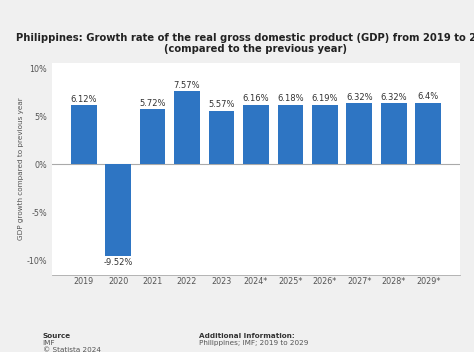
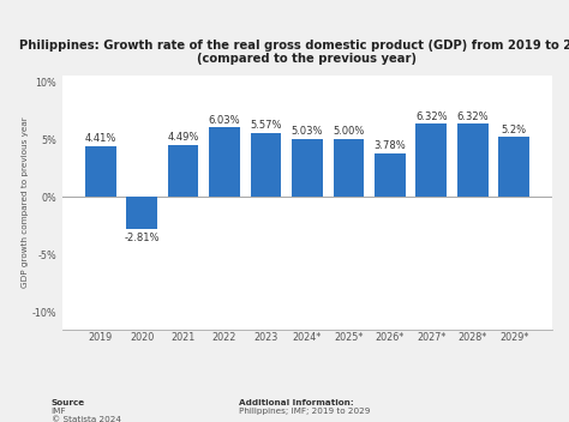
2019: 6.12% -> 4.41%
2020: -9.52% -> -2.81%
2021: 5.72% -> 4.49%
2022: 7.57% -> 6.03%
2024*: 6.16% -> 5.03%
2025*: 6.18% -> 5.00%
2026*: 6.19% -> 3.78%
2029*: 6.4% -> 5.2%
